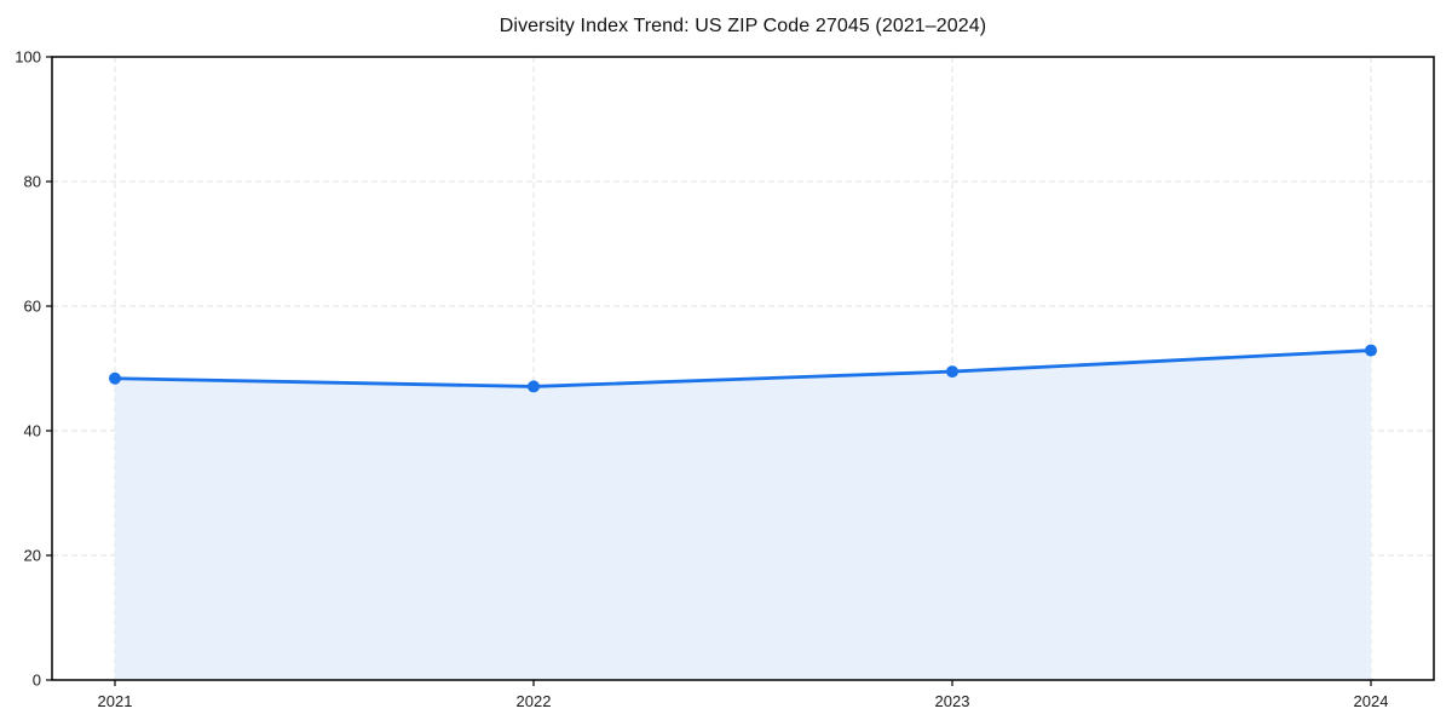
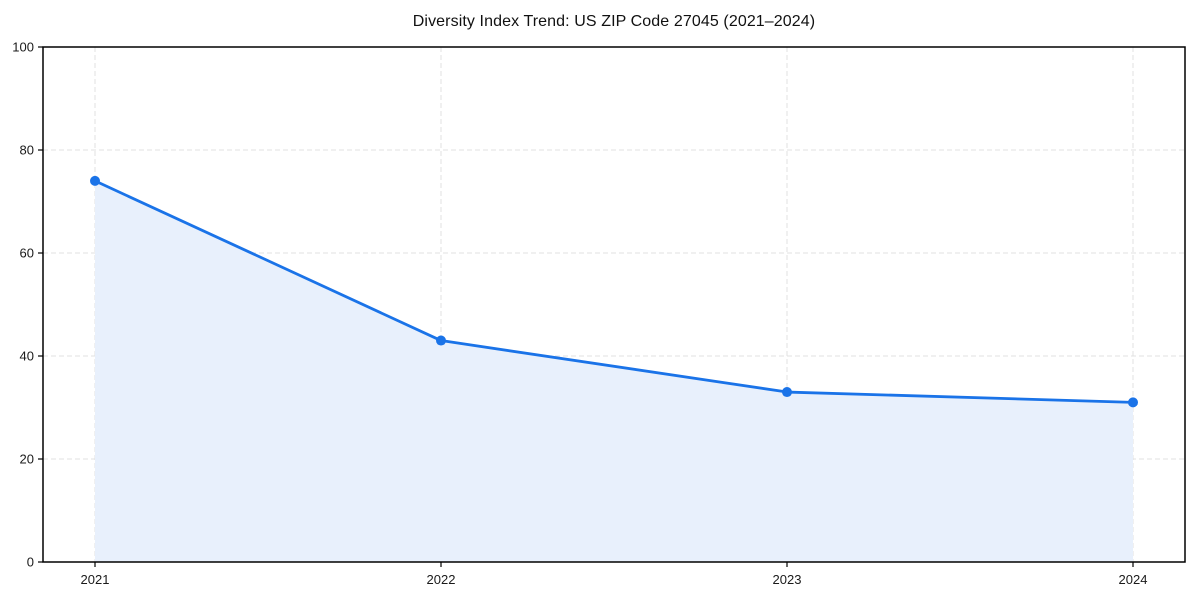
2021: 48 -> 74
2022: 47 -> 43
2023: 50 -> 33
2024: 53 -> 31
